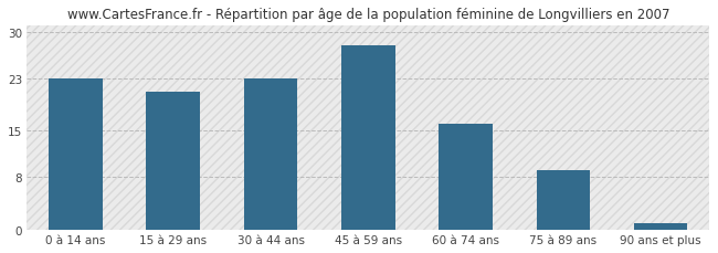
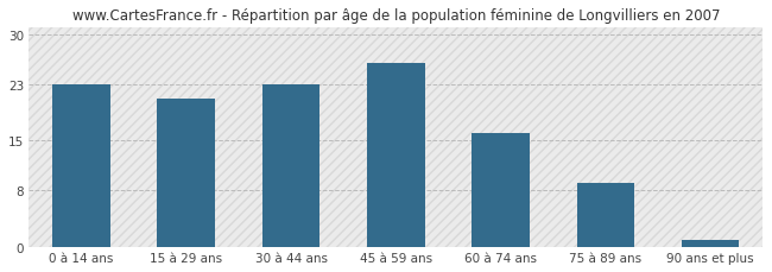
45 à 59 ans: 28 -> 26
